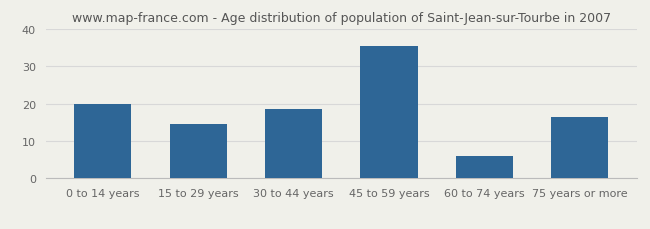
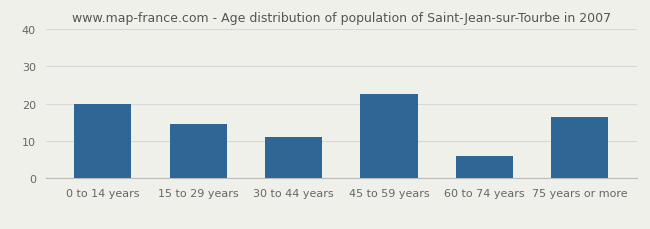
30 to 44 years: 18.5 -> 11.0
45 to 59 years: 35.5 -> 22.5
